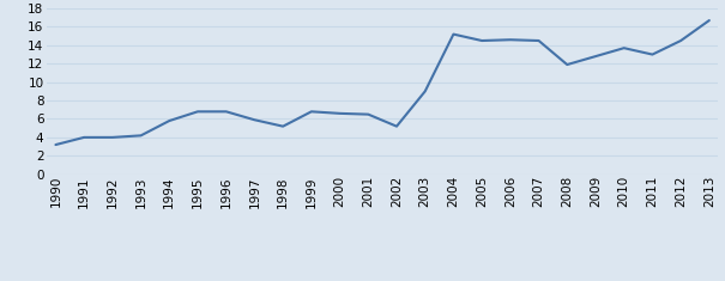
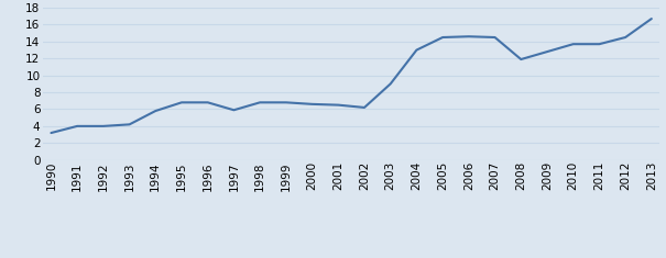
1998: 5.2 -> 6.8
2002: 5.2 -> 6.2
2004: 15.2 -> 13.0
2011: 13.0 -> 13.7
